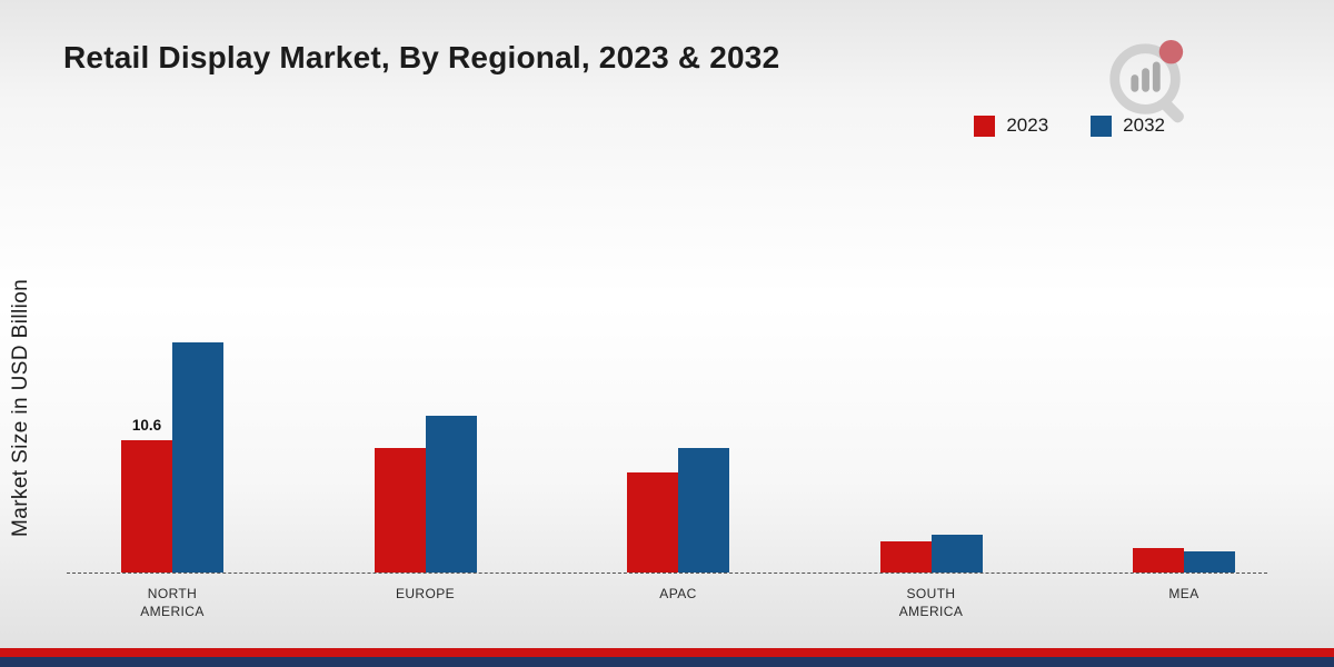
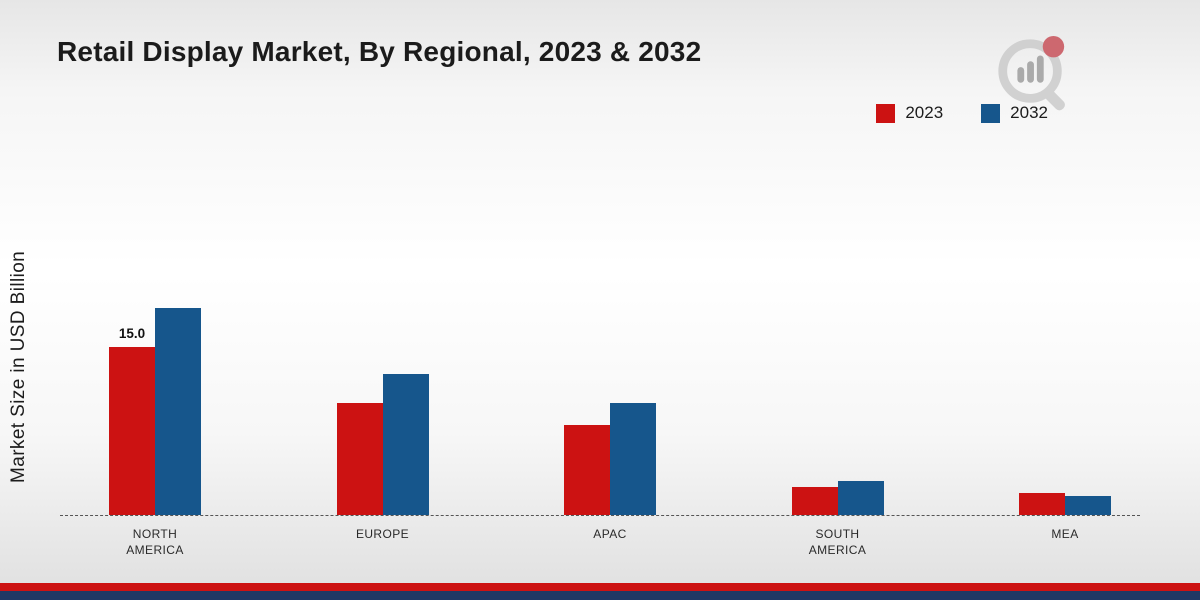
2023/NORTH AMERICA: 10.6 -> 15.0
